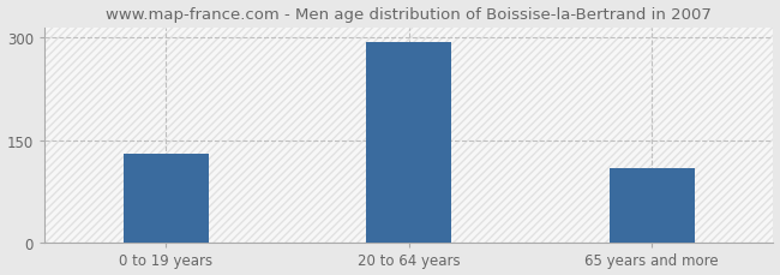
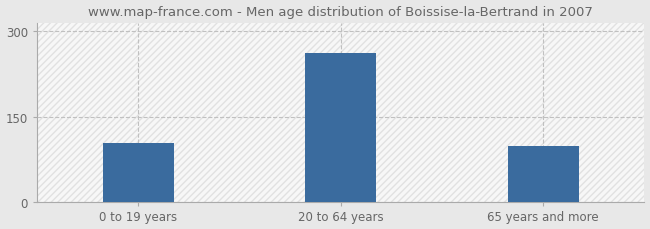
0 to 19 years: 130 -> 104
20 to 64 years: 293 -> 262
65 years and more: 110 -> 98
